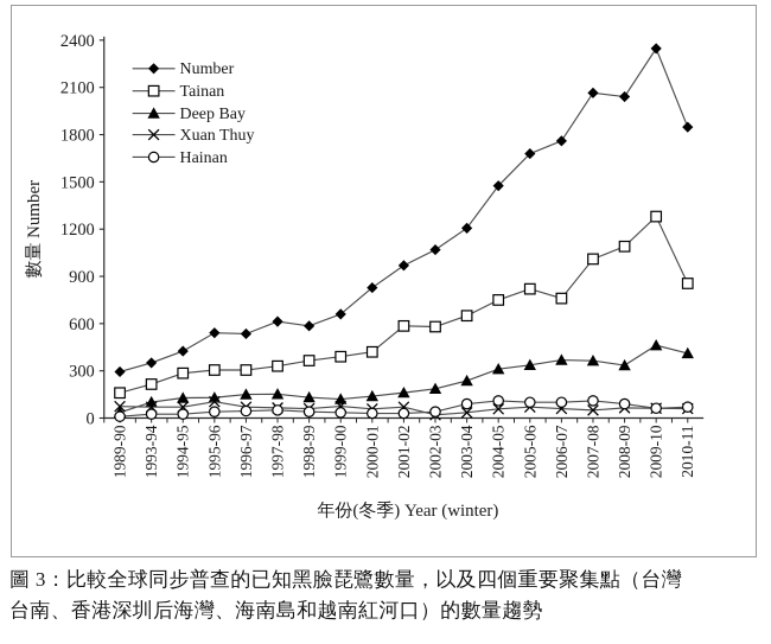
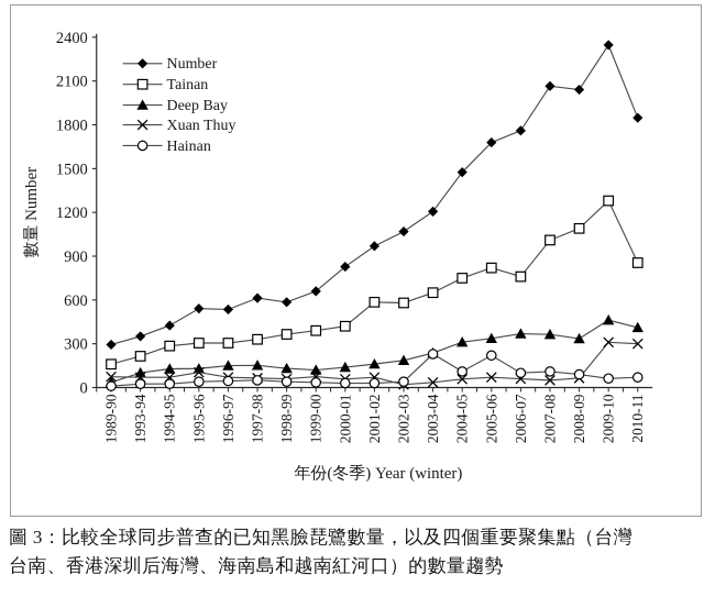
Hainan/2003-04: 90 -> 230
Hainan/2005-06: 100 -> 220
Xuan Thuy/2009-10: 60 -> 310
Xuan Thuy/2010-11: 60 -> 300
